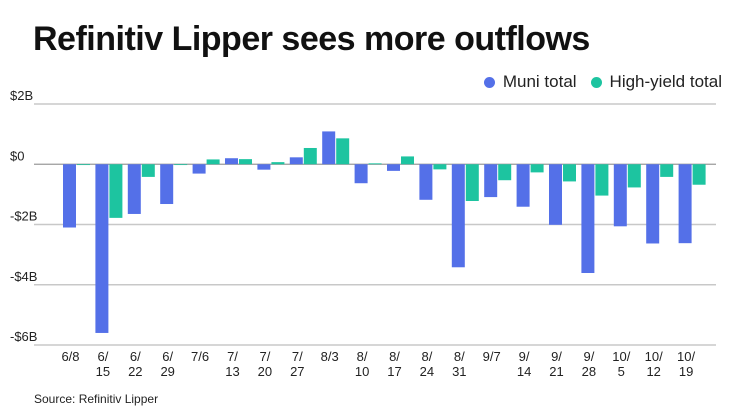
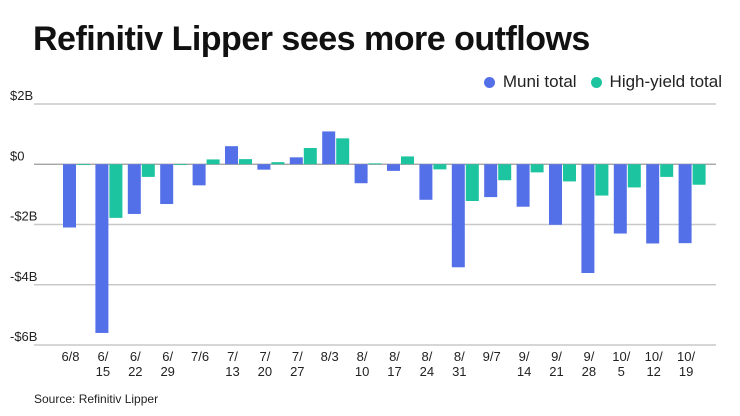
Muni total/7/6: -$0.3B -> -$0.7B
Muni total/7/13: $0.2B -> $0.6B
Muni total/10/5: -$2.1B -> -$2.3B
